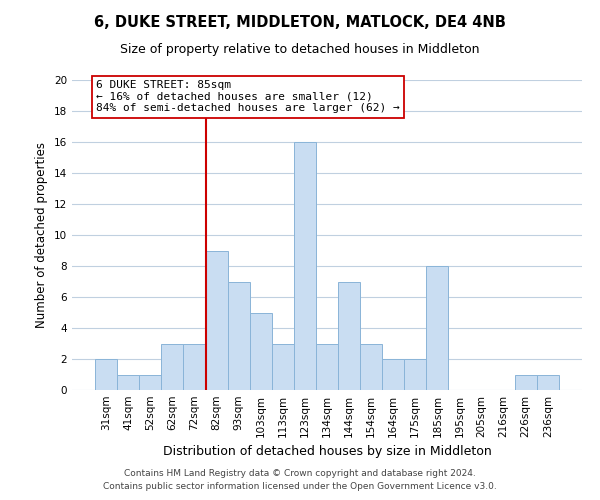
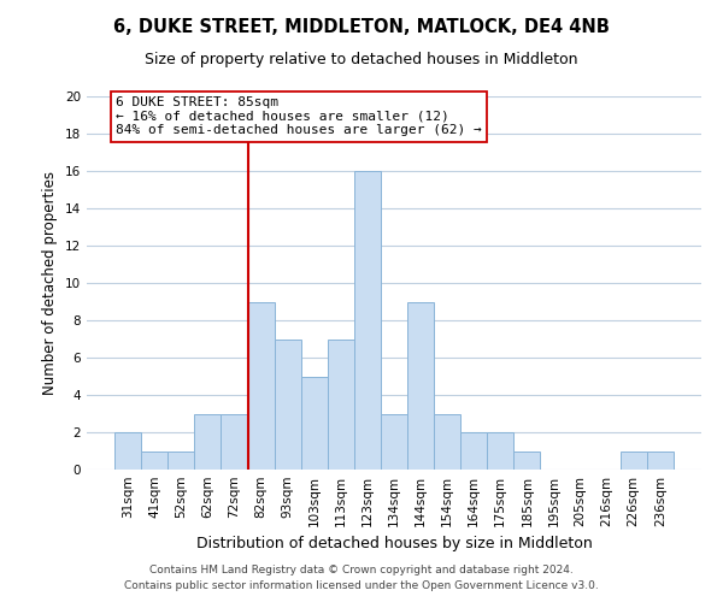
113sqm: 3 -> 7
144sqm: 7 -> 9
185sqm: 8 -> 1
